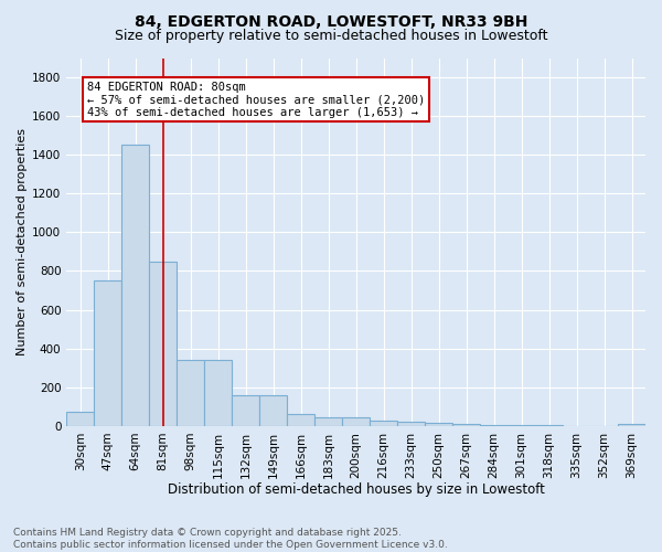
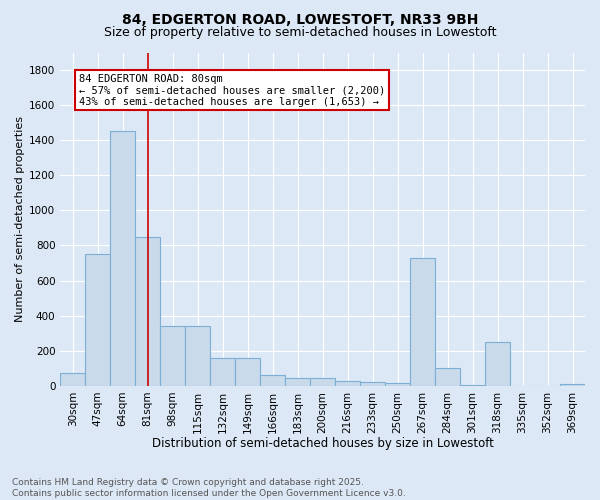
267sqm: 10 -> 730
284sqm: 0 -> 100
318sqm: 0 -> 250
